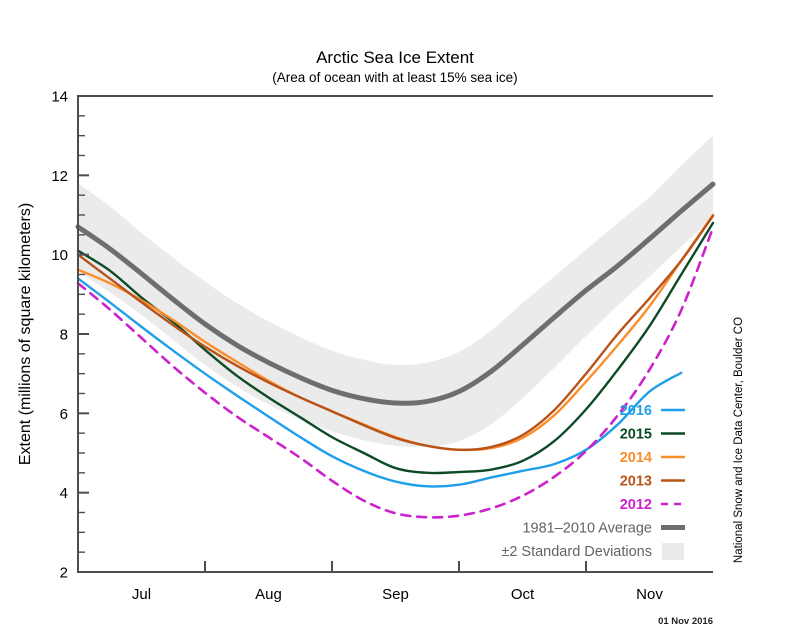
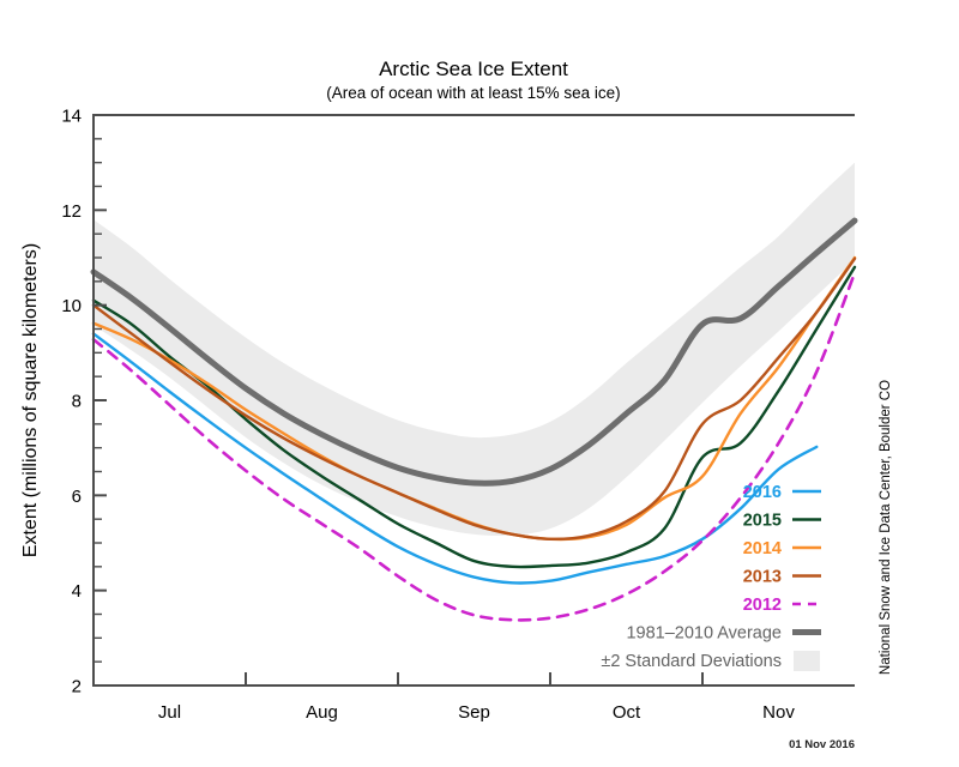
1981–2010 Average/4: 9.1 -> 9.6
2015/4: 6.1 -> 6.8
2014/4: 6.8 -> 6.4
2013/4: 7.0 -> 7.5
